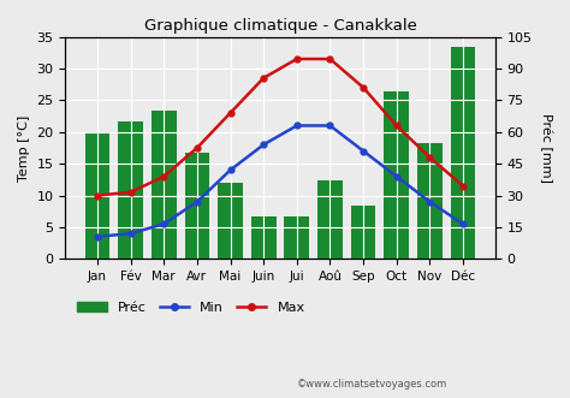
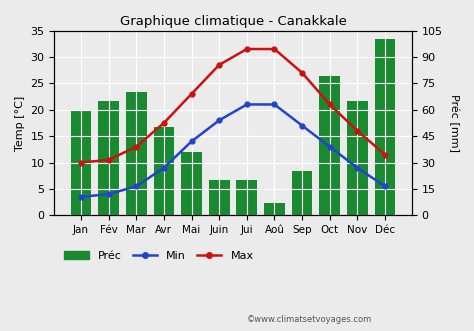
Préc/Aoû: 37 -> 7
Préc/Nov: 55 -> 65
